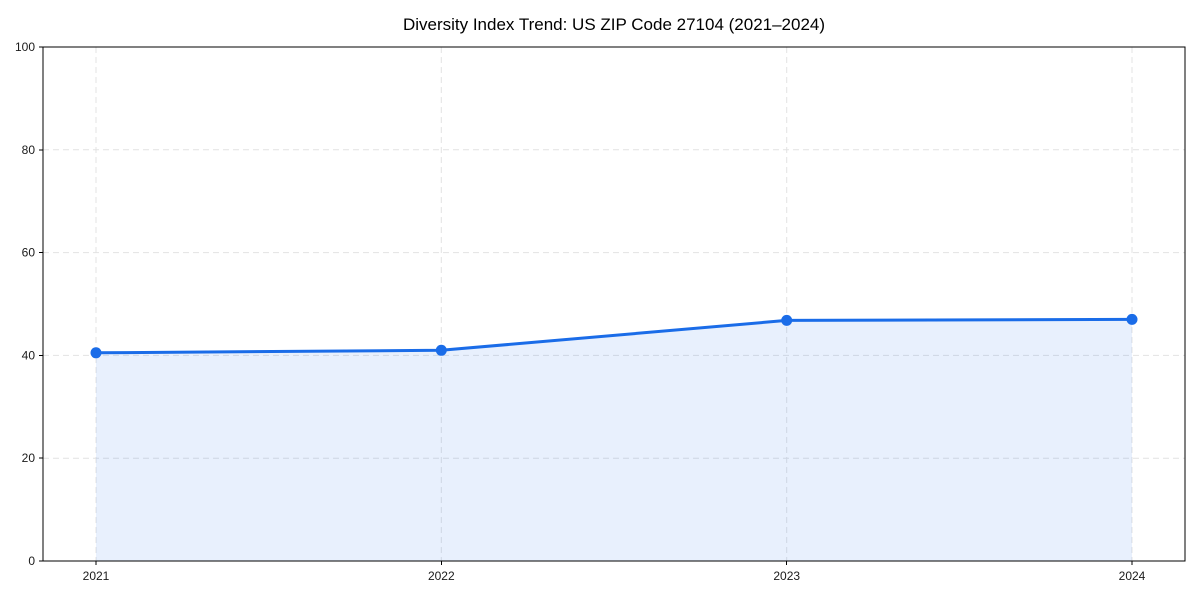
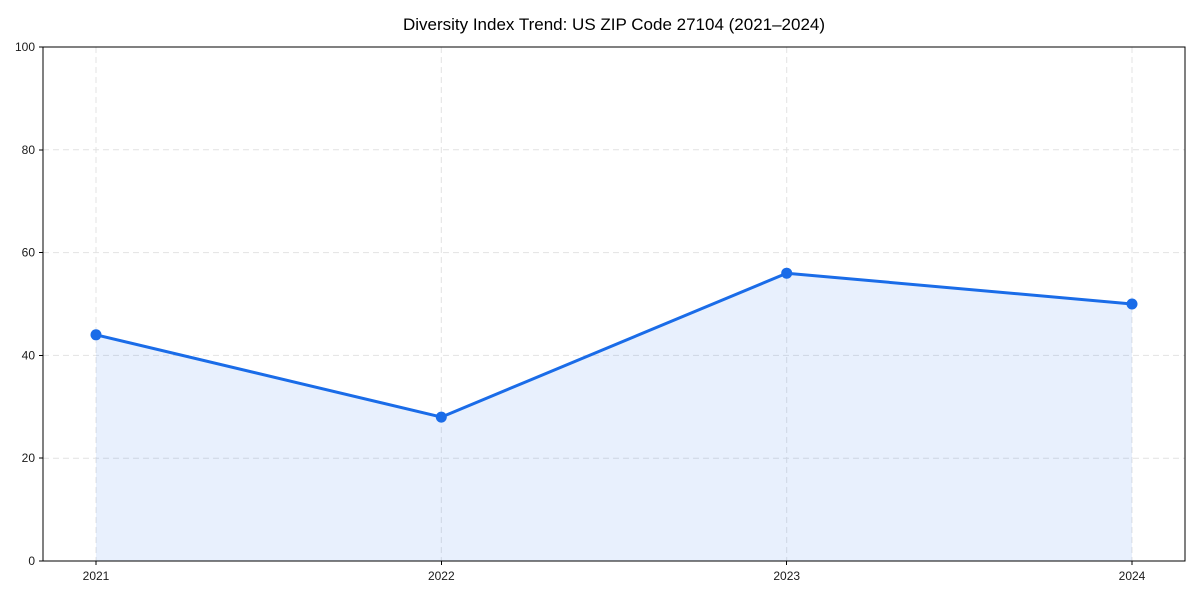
2021: 40 -> 44
2022: 41 -> 28
2023: 47 -> 56
2024: 47 -> 50
